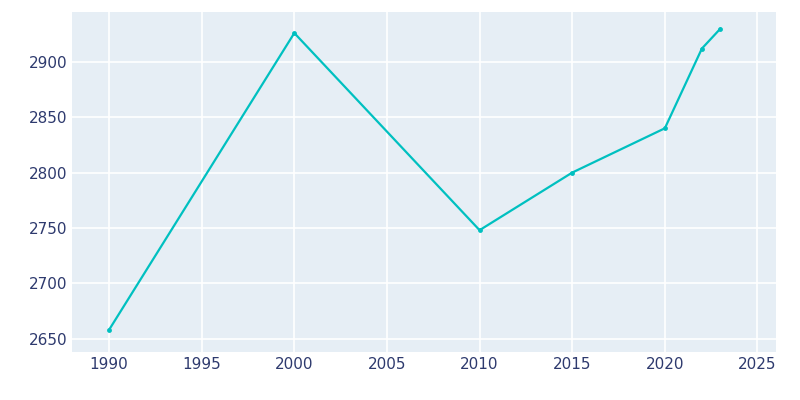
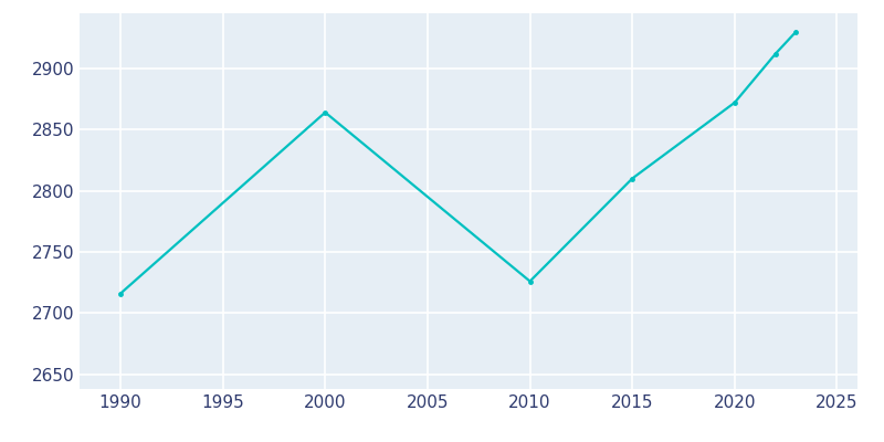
1990: 2658 -> 2716
2000: 2926 -> 2864
2010: 2748 -> 2726
2015: 2800 -> 2810
2020: 2840 -> 2872
